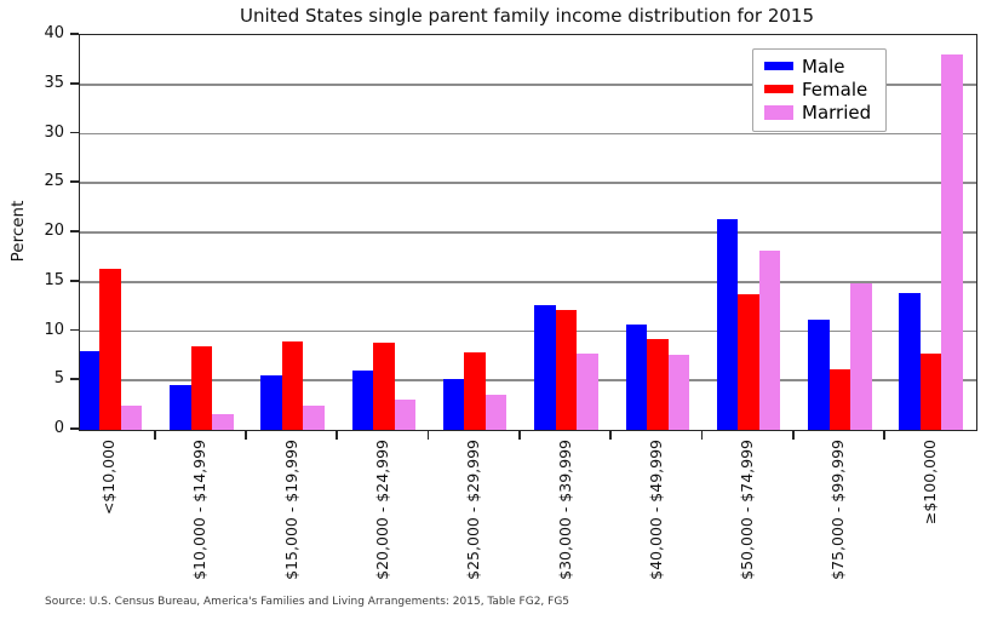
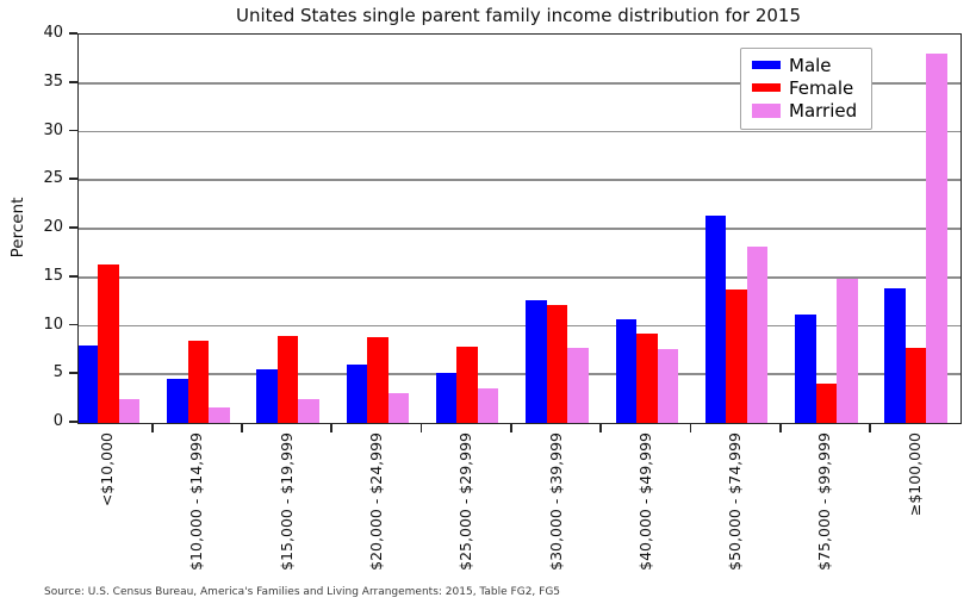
Female/$75,000 - $99,999: 6 -> 4
